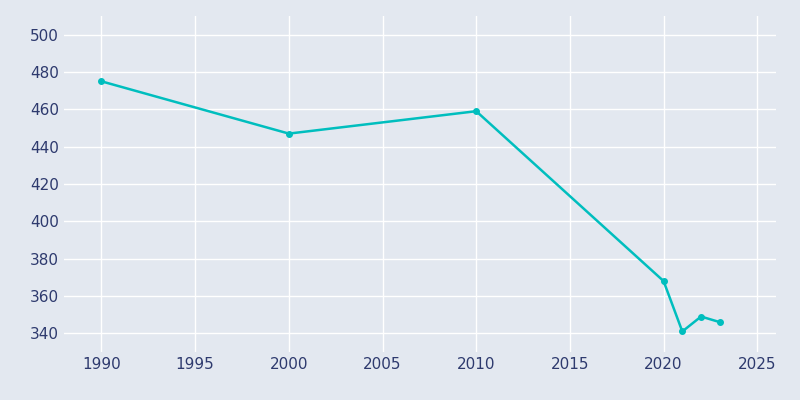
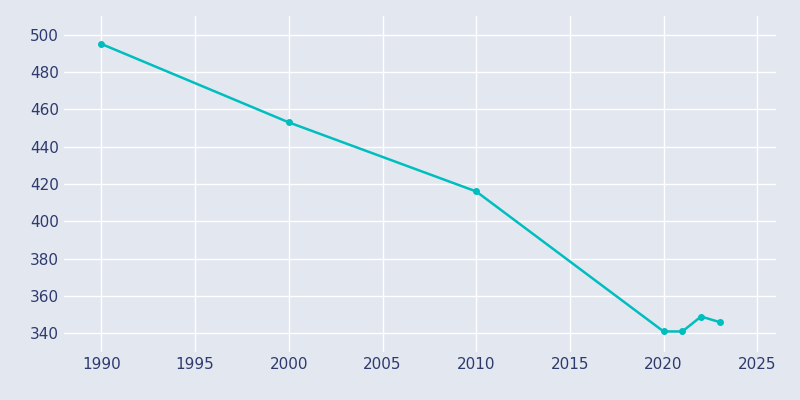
1990: 475 -> 495
2000: 447 -> 453
2010: 459 -> 416
2020: 368 -> 341
